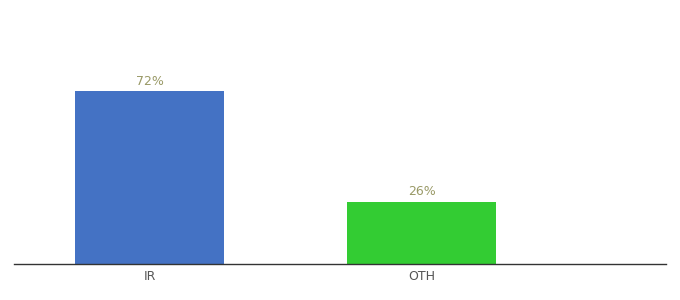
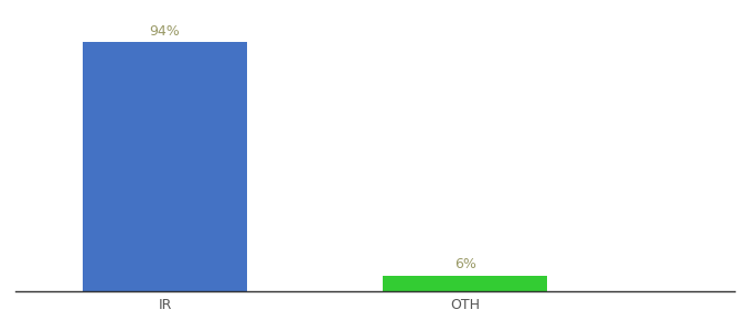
IR: 72% -> 94%
OTH: 26% -> 6%
